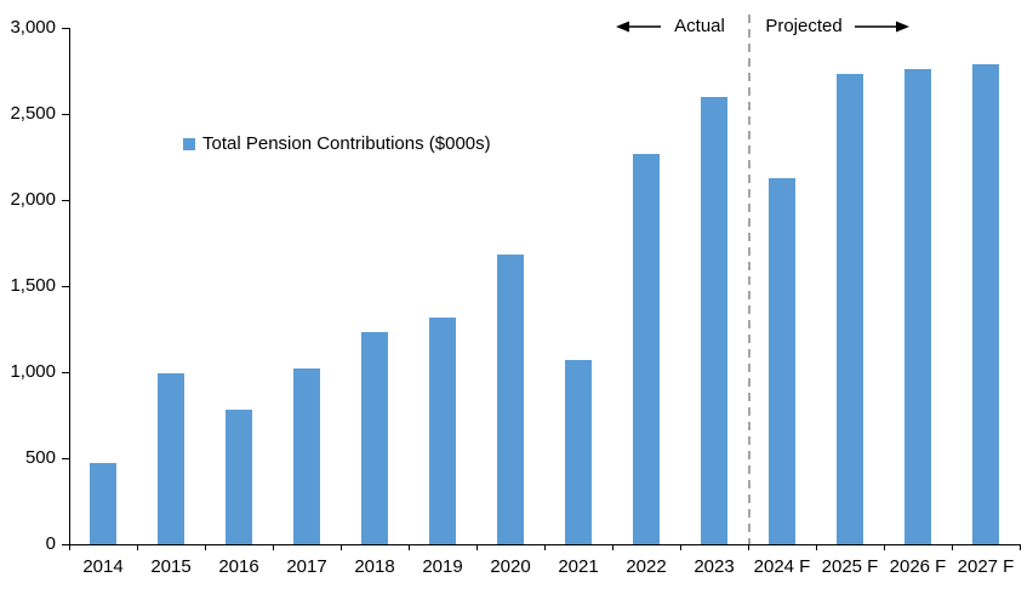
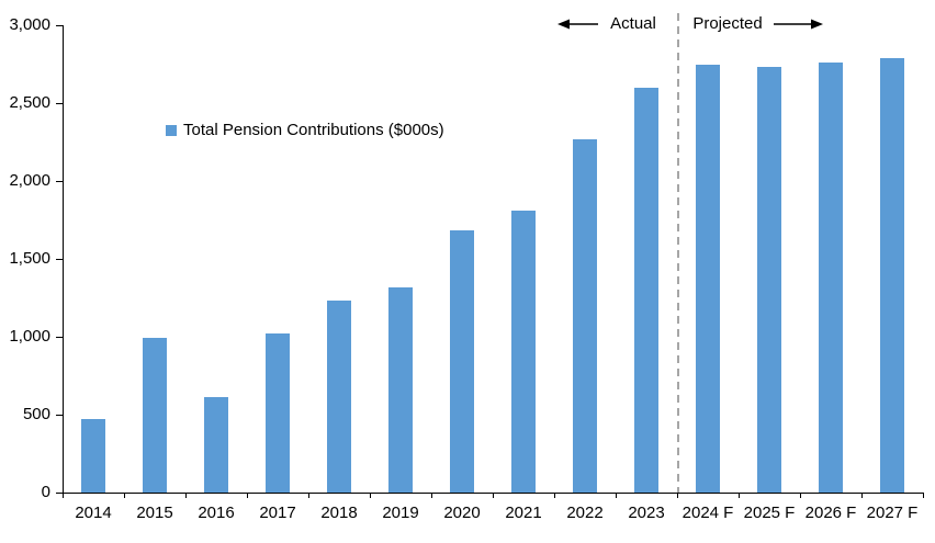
2016: 780 -> 610
2021: 1070 -> 1810
2024 F: 2130 -> 2740
